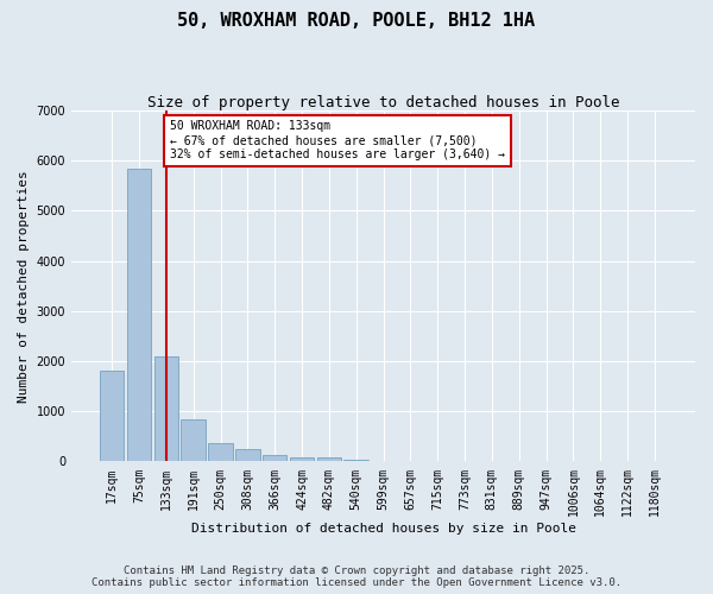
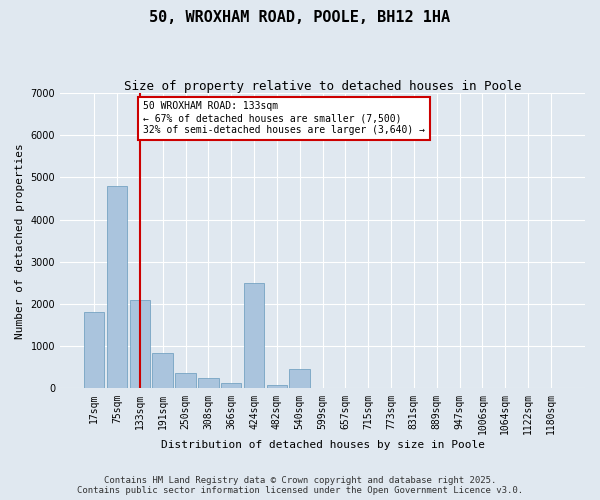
75sqm: 5850 -> 4800
424sqm: 80 -> 2500
540sqm: 40 -> 450
